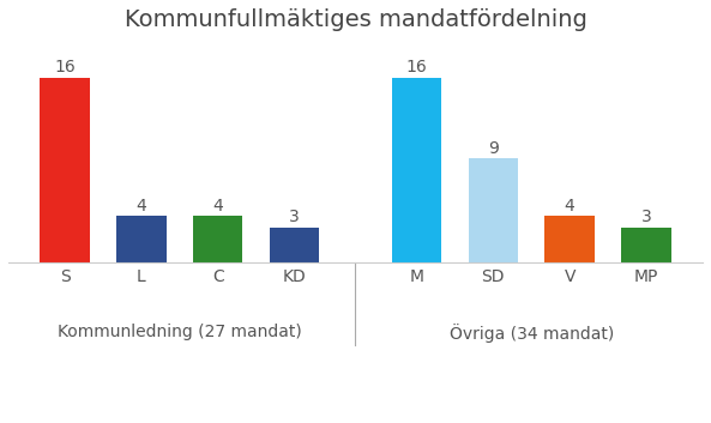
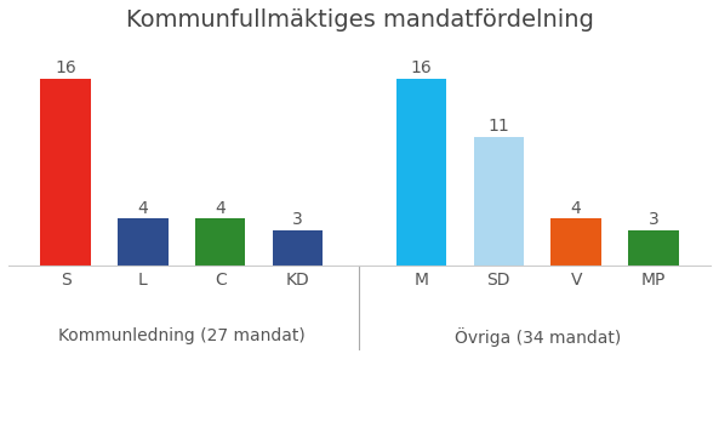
SD: 9 -> 11
